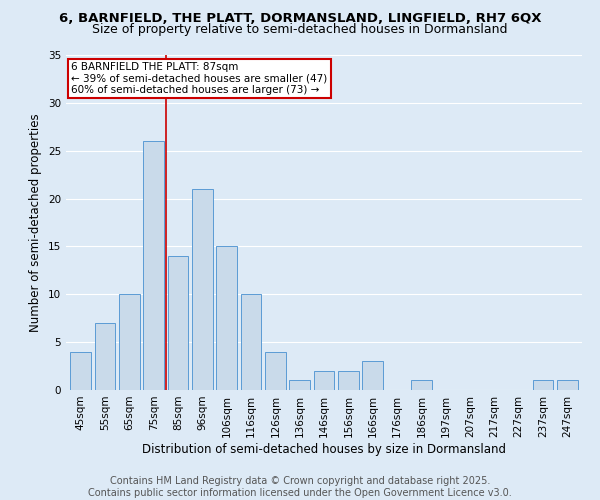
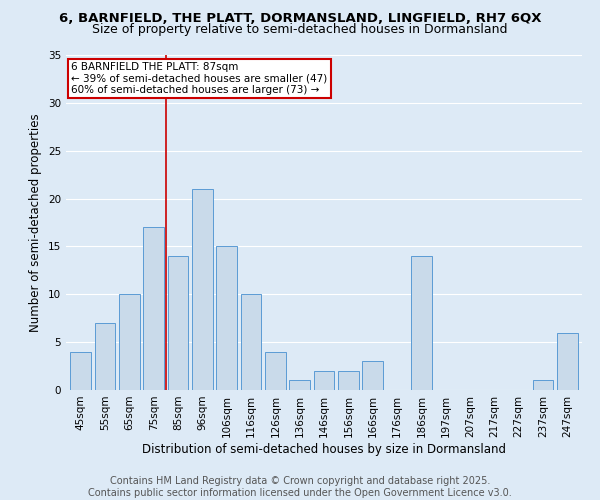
75sqm: 26 -> 17
186sqm: 1 -> 14
247sqm: 1 -> 6
